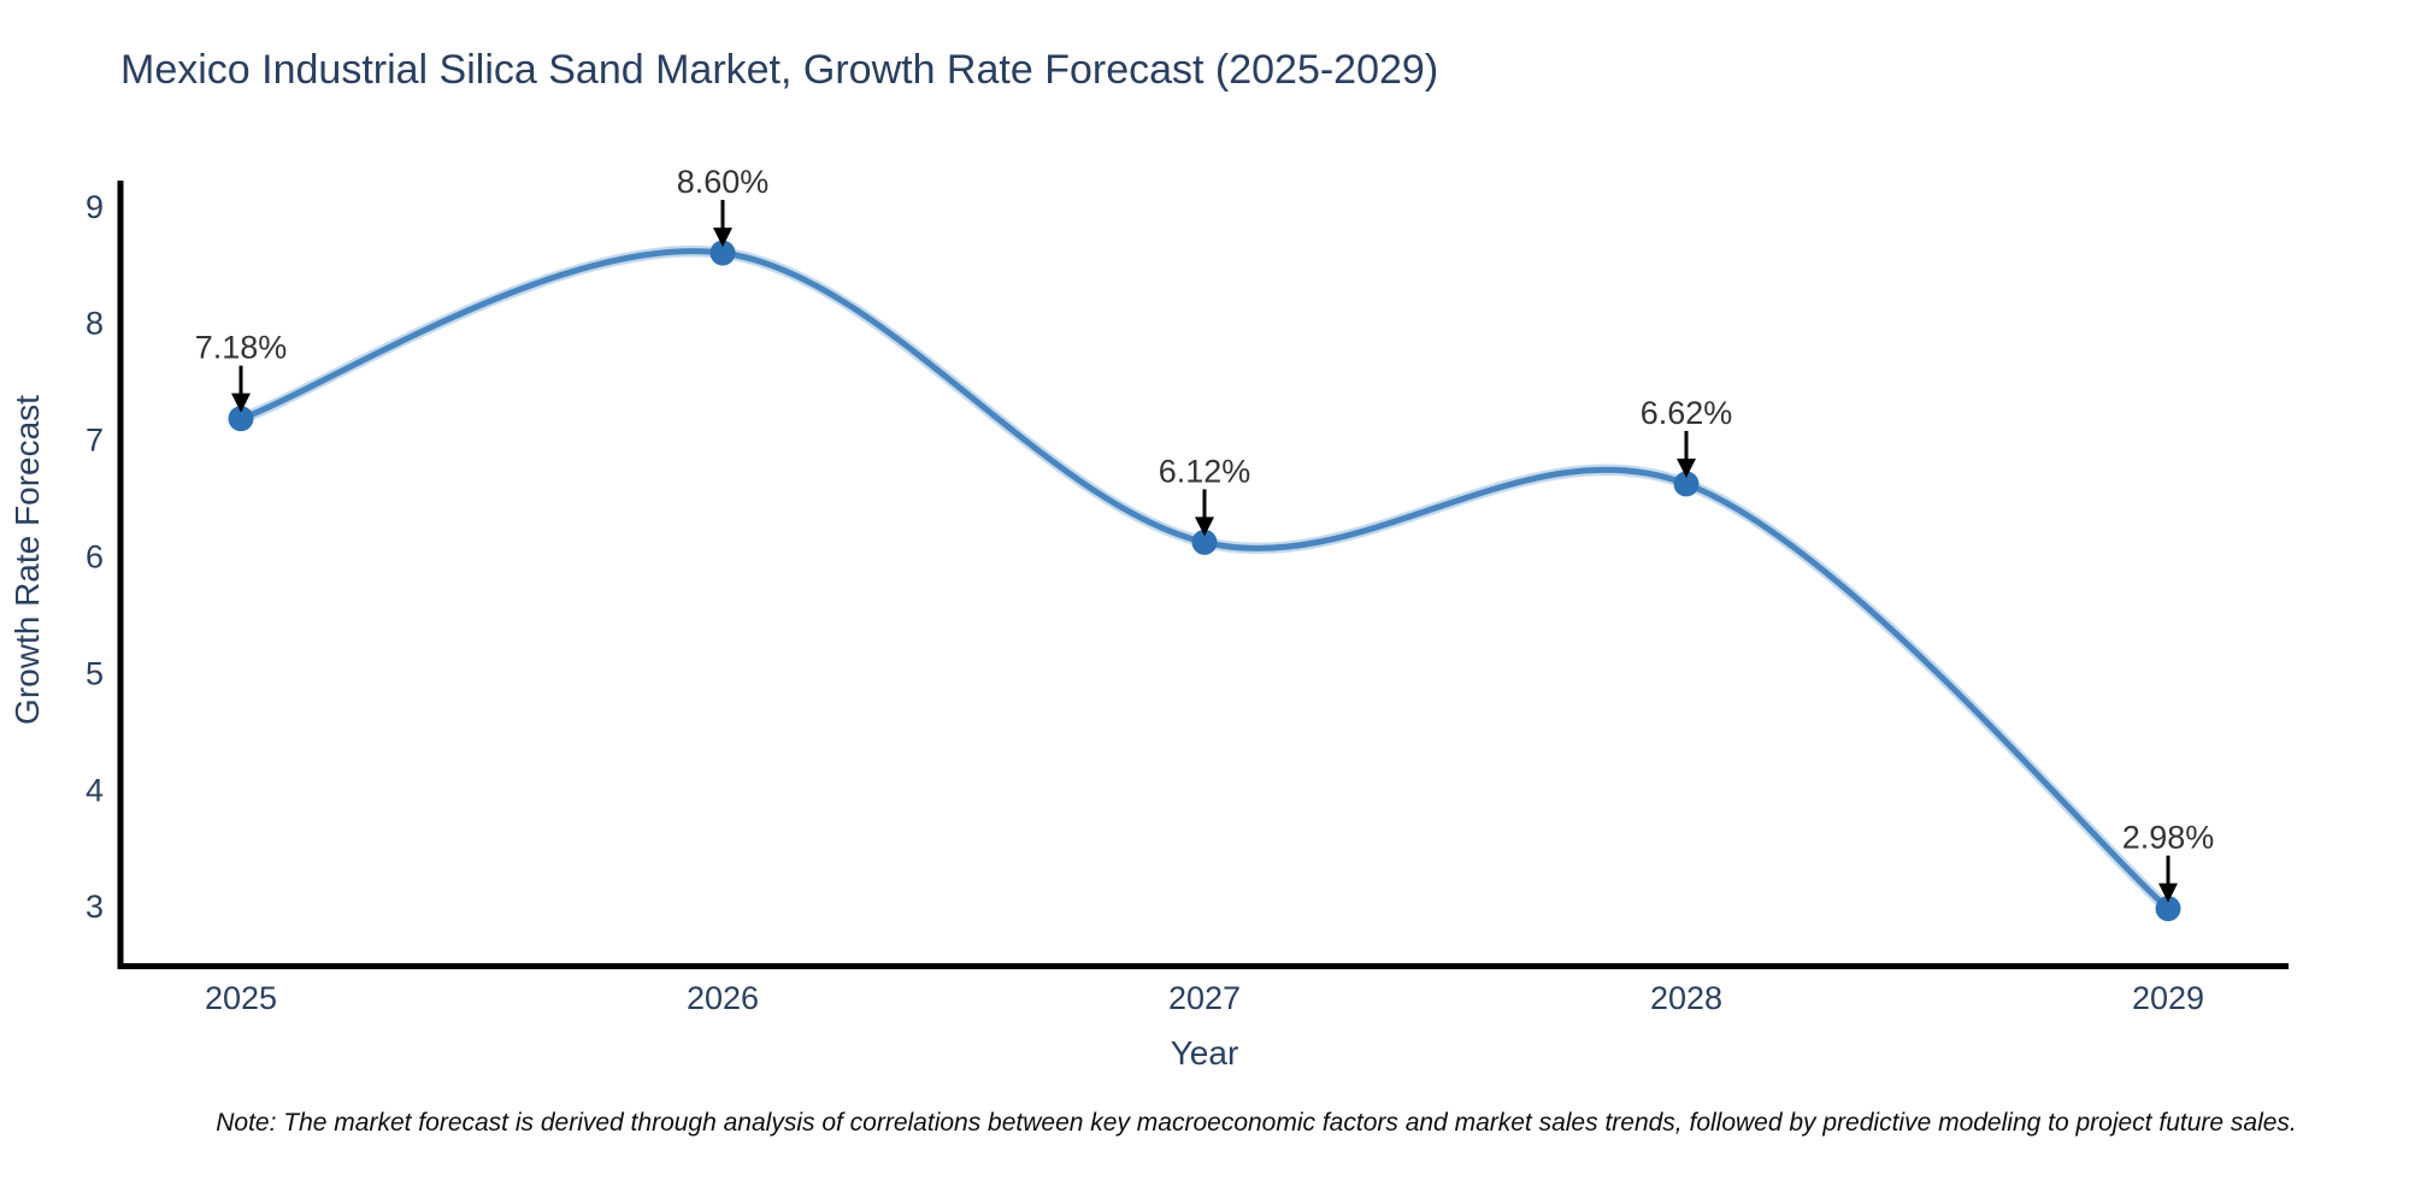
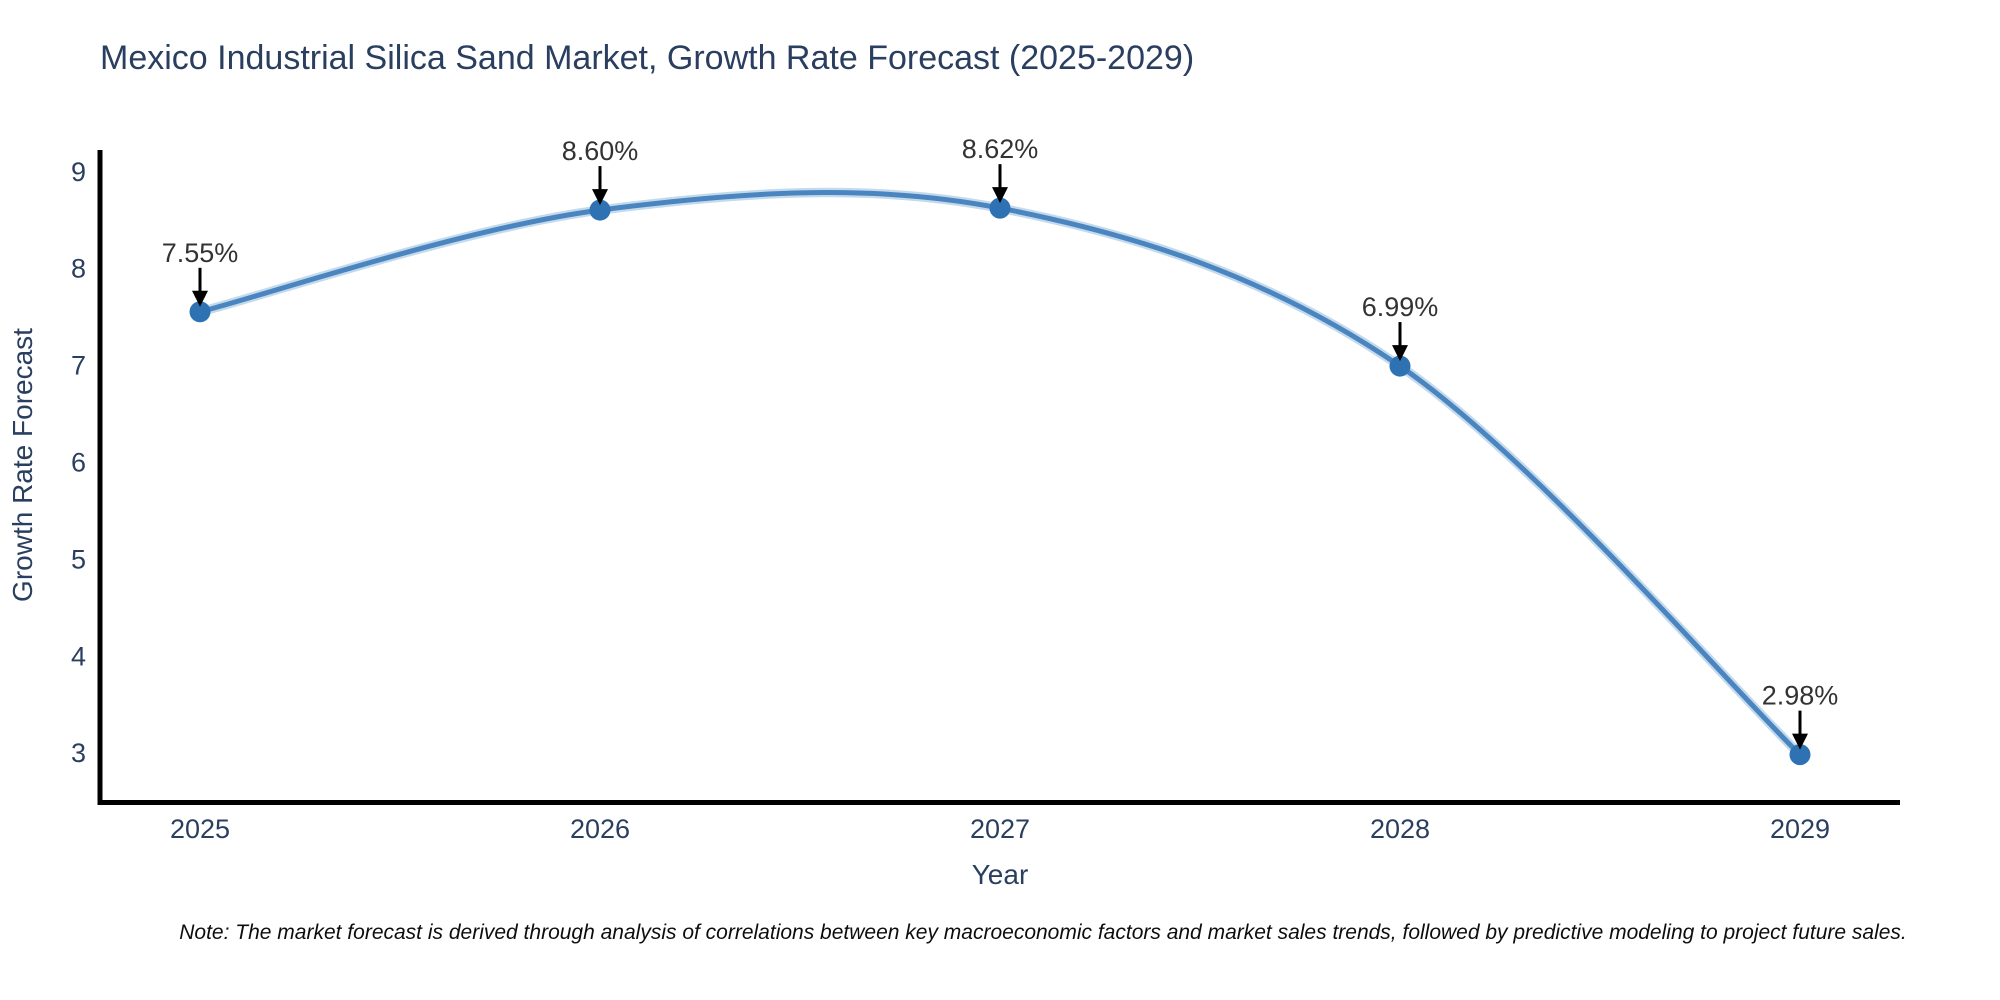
2025: 7.18% -> 7.55%
2027: 6.12% -> 8.62%
2028: 6.62% -> 6.99%
